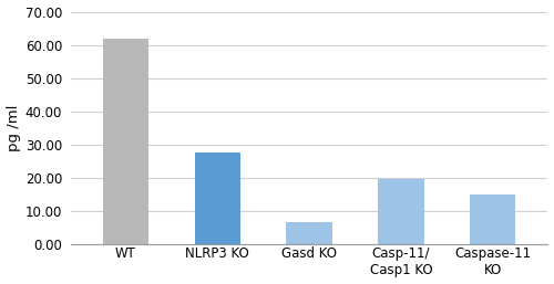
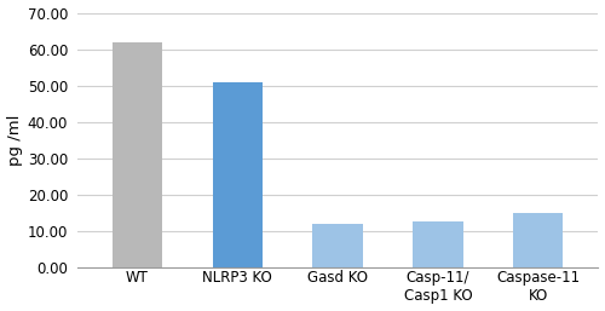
NLRP3 KO: 27.5 -> 51.0
Gasd KO: 6.5 -> 12.0
Casp-11/ Casp1 KO: 19.5 -> 12.5
